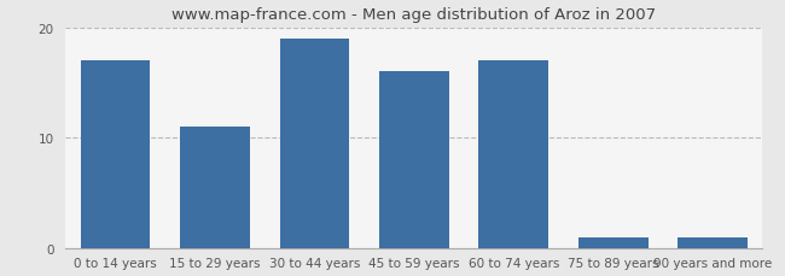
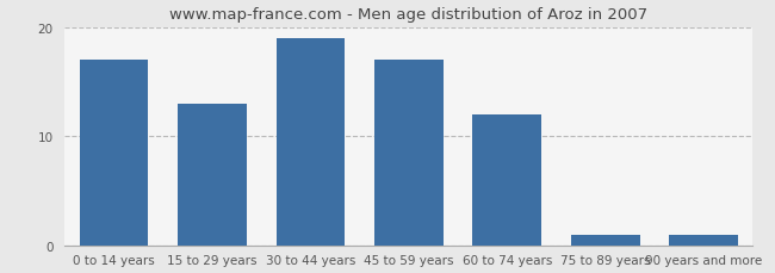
15 to 29 years: 11 -> 13
45 to 59 years: 16 -> 17
60 to 74 years: 17 -> 12
